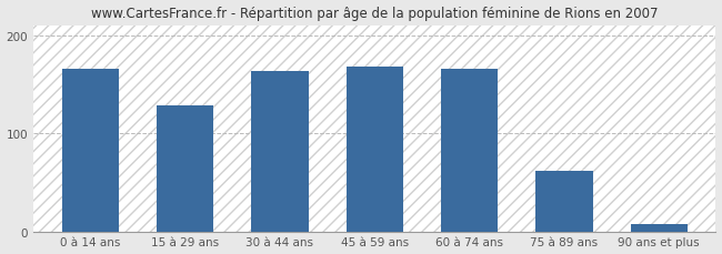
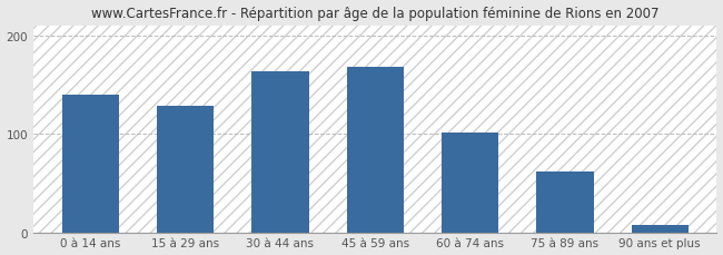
0 à 14 ans: 166 -> 140
60 à 74 ans: 166 -> 101
